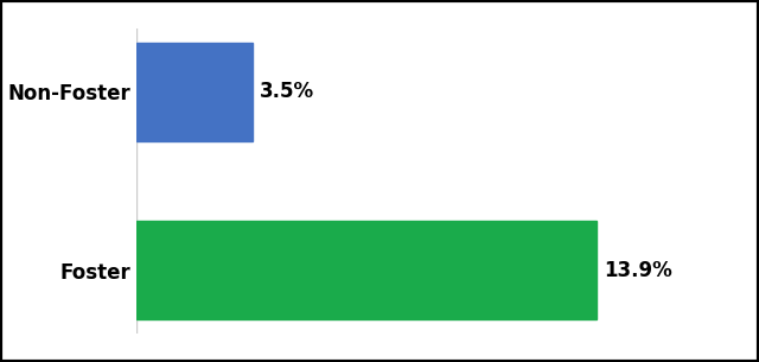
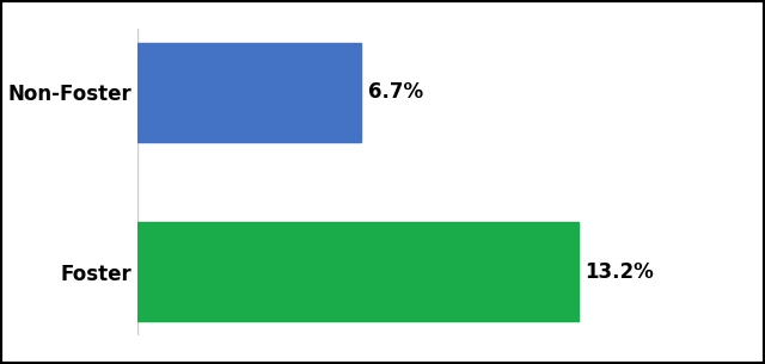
Non-Foster: 3.5% -> 6.7%
Foster: 13.9% -> 13.2%
